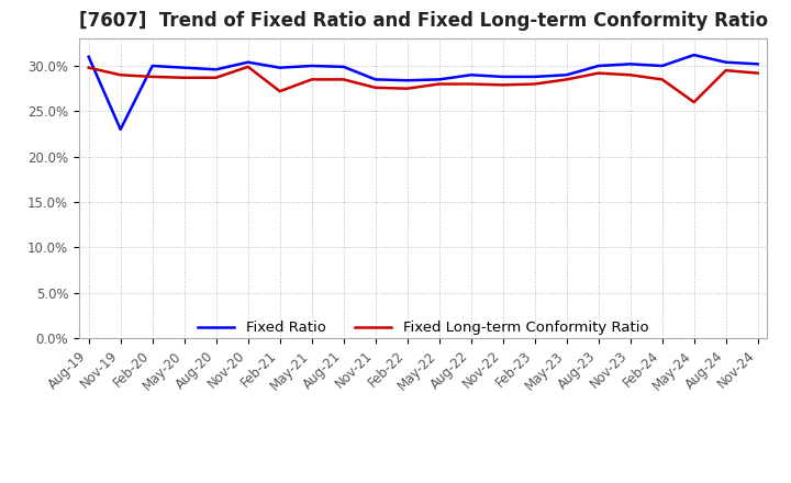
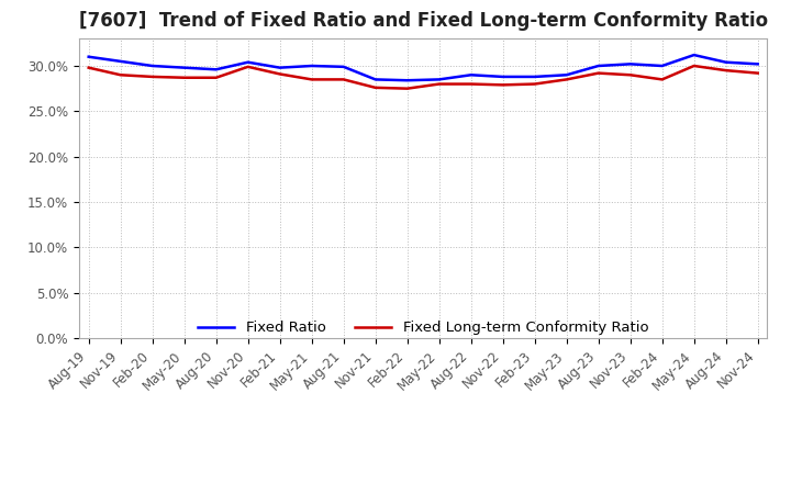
Fixed Ratio/Nov-19: 23.0% -> 30.5%
Fixed Long-term Conformity Ratio/Feb-21: 27.2% -> 29.1%
Fixed Long-term Conformity Ratio/May-24: 26.0% -> 30.0%
